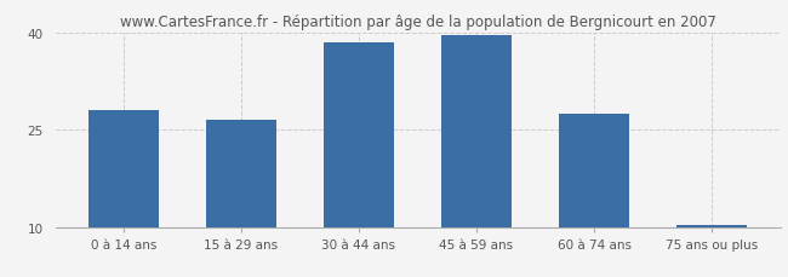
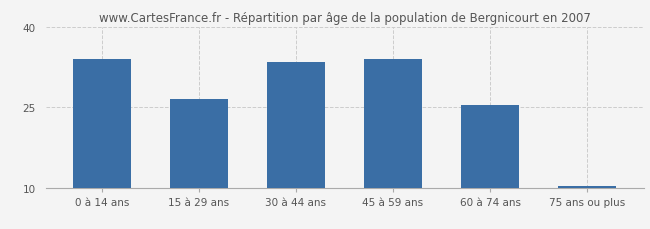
0 à 14 ans: 28.0 -> 34.0
30 à 44 ans: 38.5 -> 33.4
45 à 59 ans: 39.5 -> 34.0
60 à 74 ans: 27.5 -> 25.4
